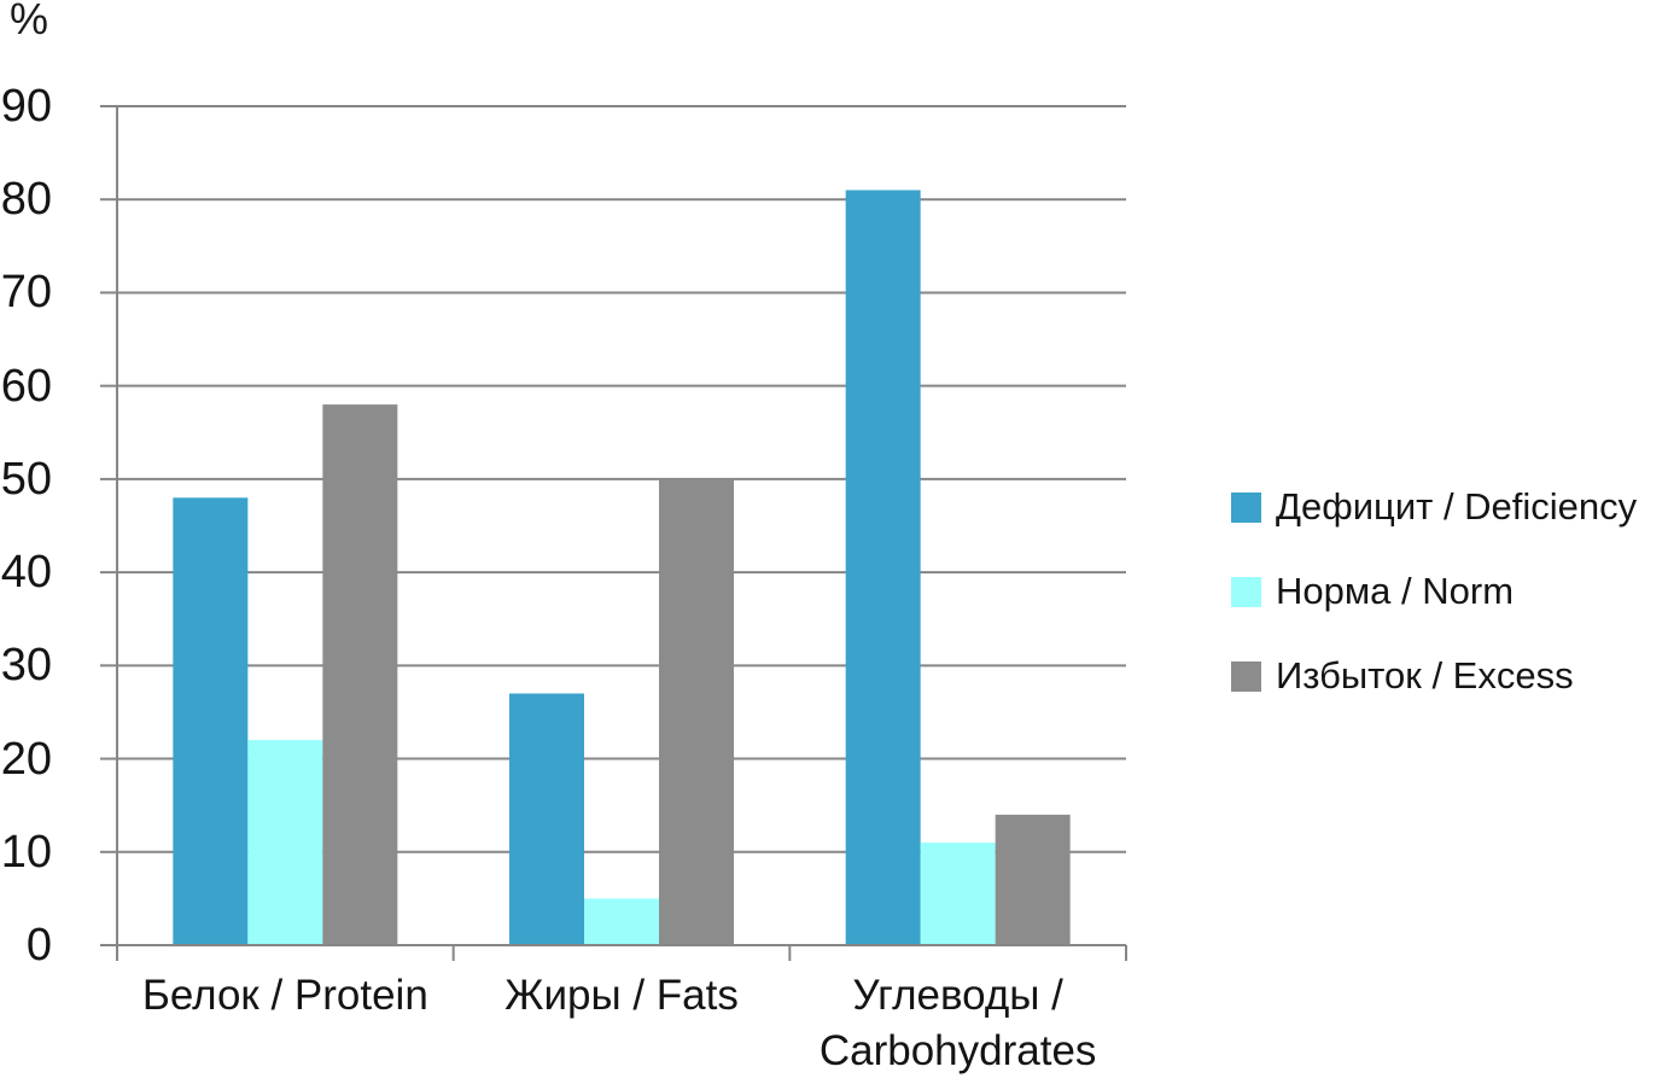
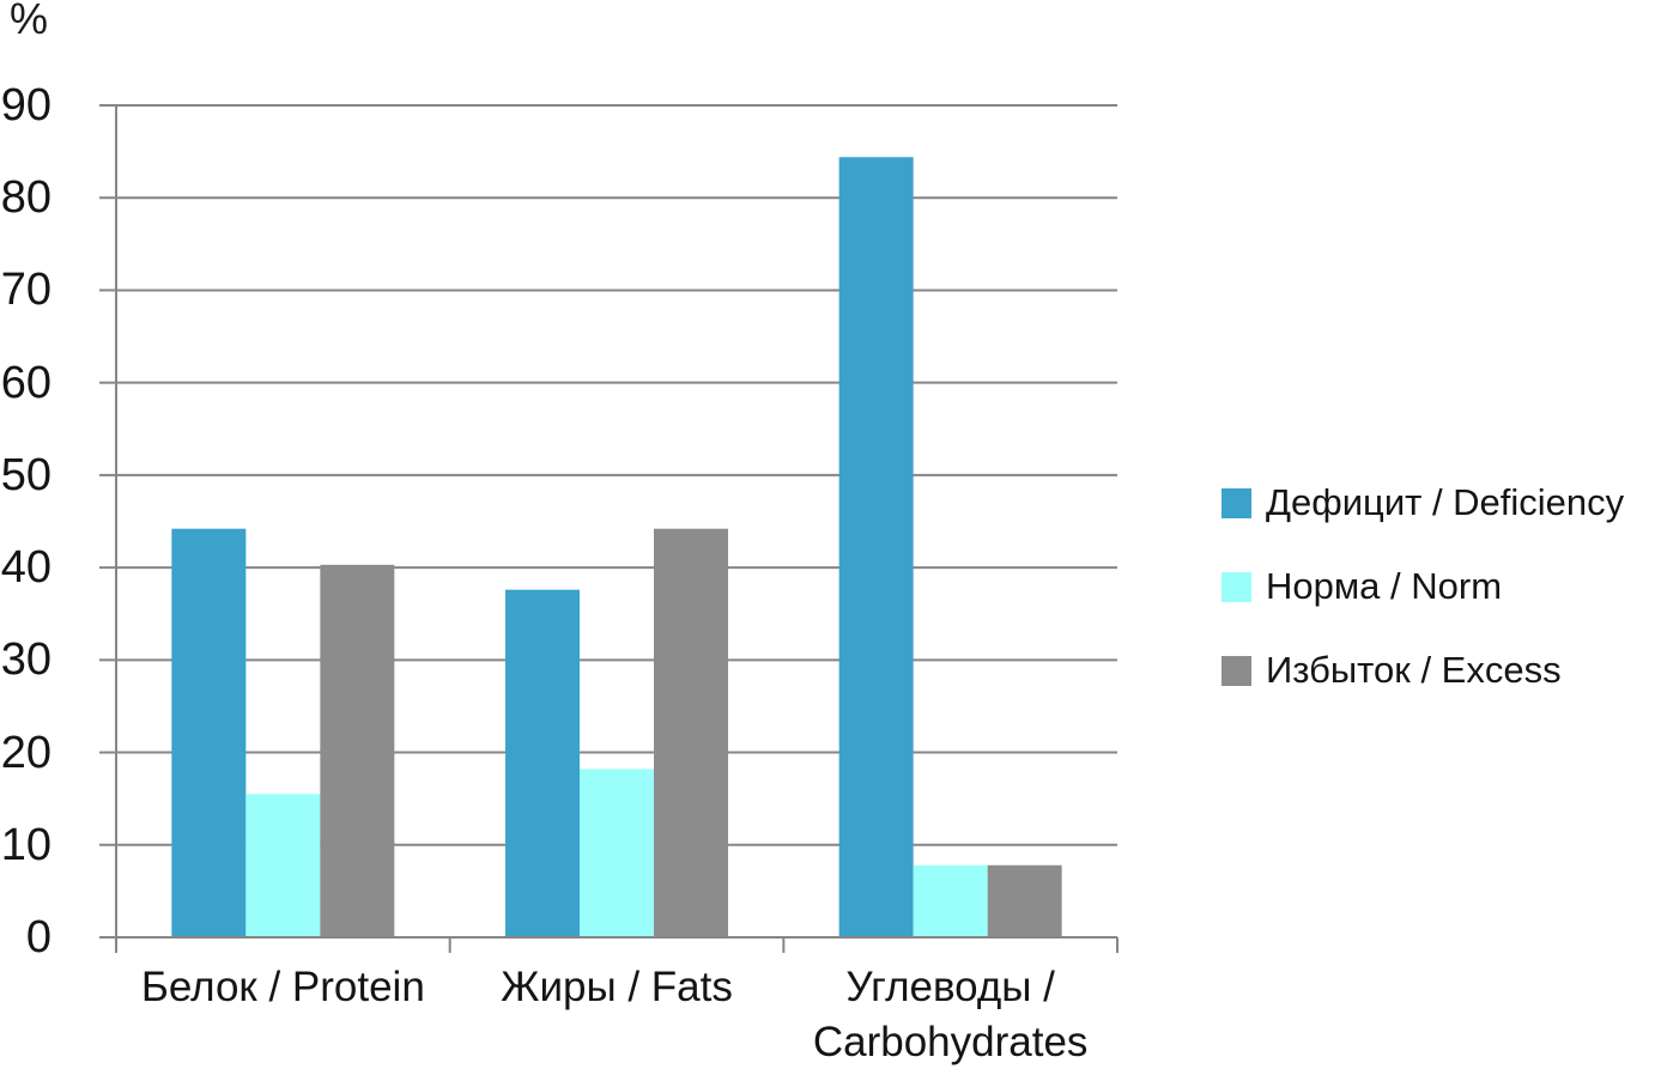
Дефицит / Deficiency/Белок / Protein: 48 -> 44
Норма / Norm/Белок / Protein: 22 -> 16
Избыток / Excess/Белок / Protein: 58 -> 40
Дефицит / Deficiency/Жиры / Fats: 27 -> 38
Норма / Norm/Жиры / Fats: 5 -> 18
Избыток / Excess/Жиры / Fats: 50 -> 44
Дефицит / Deficiency/Углеводы / Carbohydrates: 81 -> 84
Норма / Norm/Углеводы / Carbohydrates: 11 -> 8
Избыток / Excess/Углеводы / Carbohydrates: 14 -> 8
